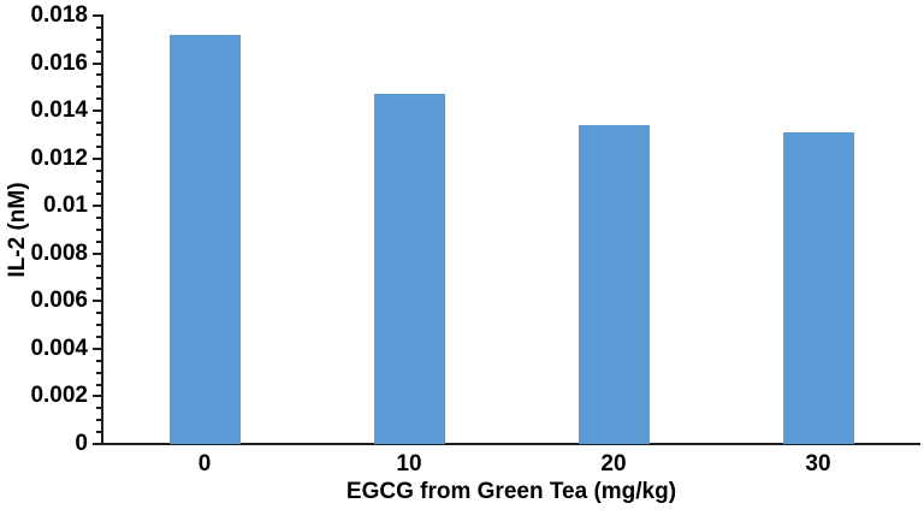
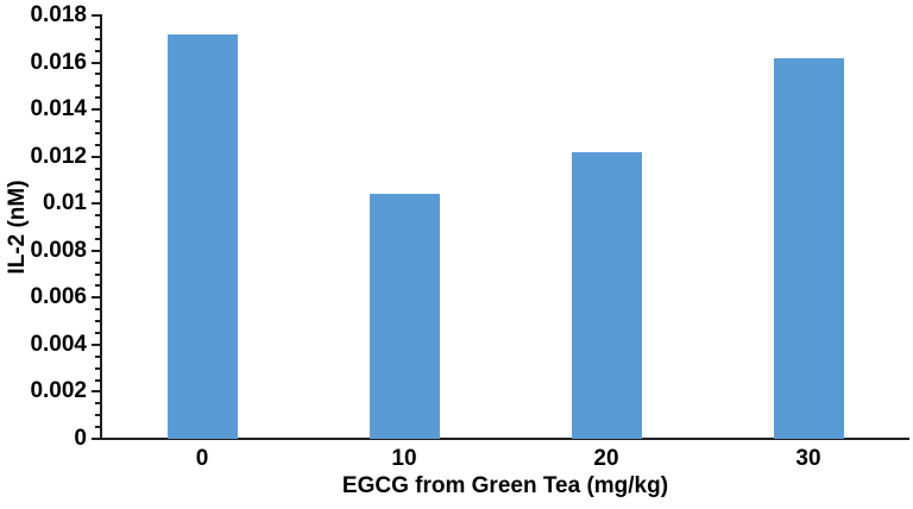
10: 0.0147 -> 0.0104
20: 0.0134 -> 0.0122
30: 0.0131 -> 0.0162
